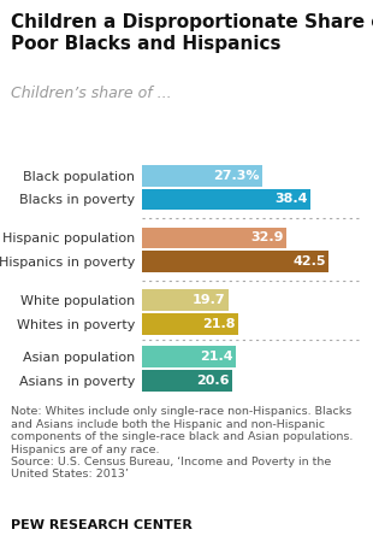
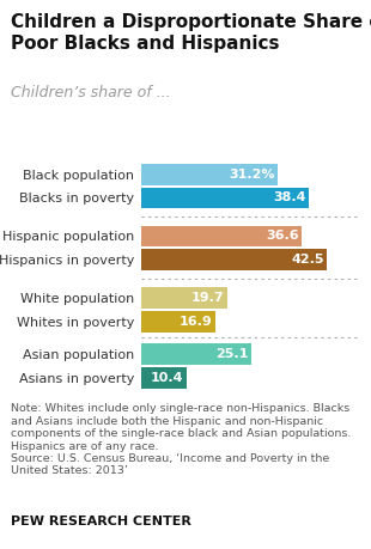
Black population: 27.3% -> 31.2%
Hispanic population: 32.9 -> 36.6
Whites in poverty: 21.8 -> 16.9
Asian population: 21.4 -> 25.1
Asians in poverty: 20.6 -> 10.4
